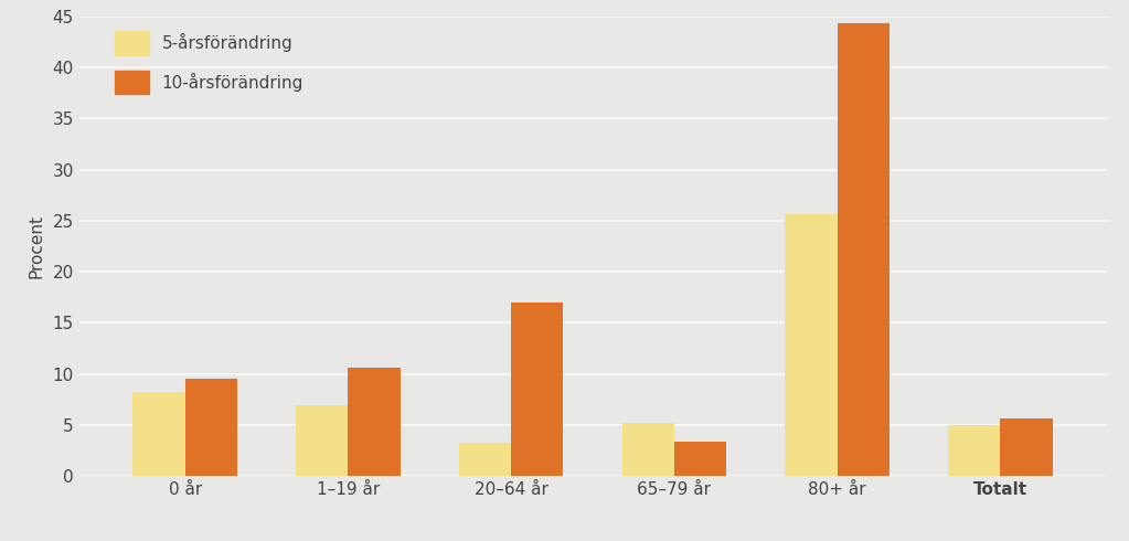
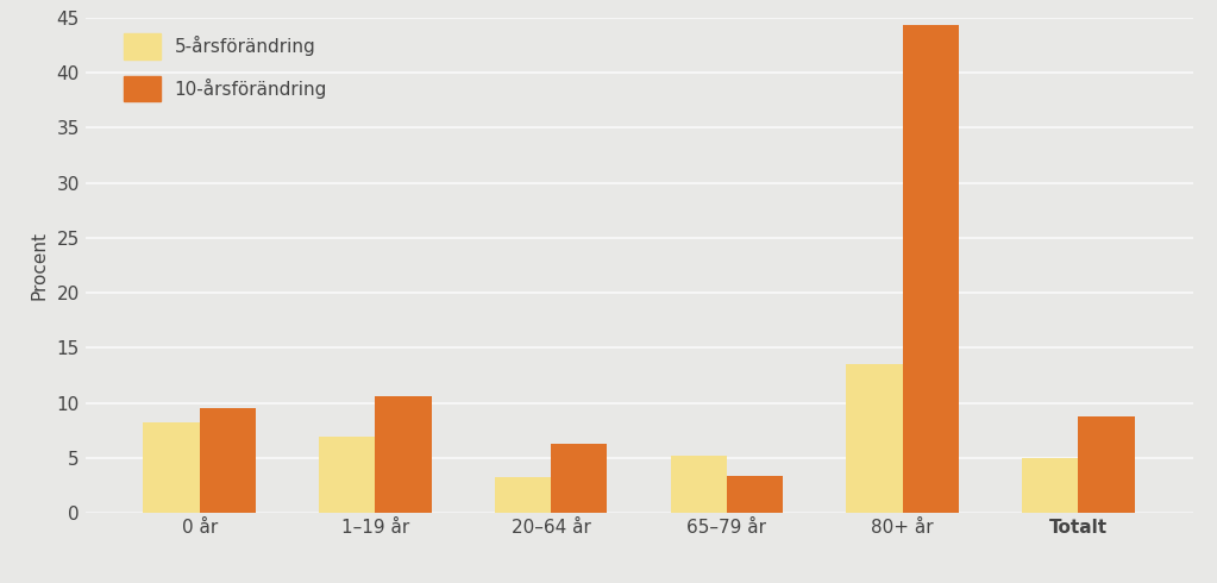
10-årsförändring/20–64 år: 17.0 -> 6.3
5-årsförändring/80+ år: 25.6 -> 13.5
10-årsförändring/Totalt: 5.6 -> 8.8
